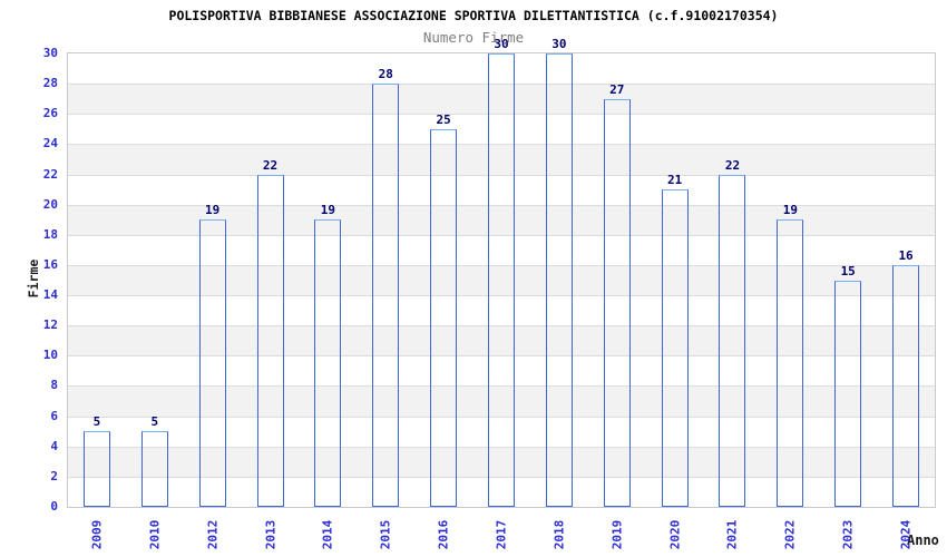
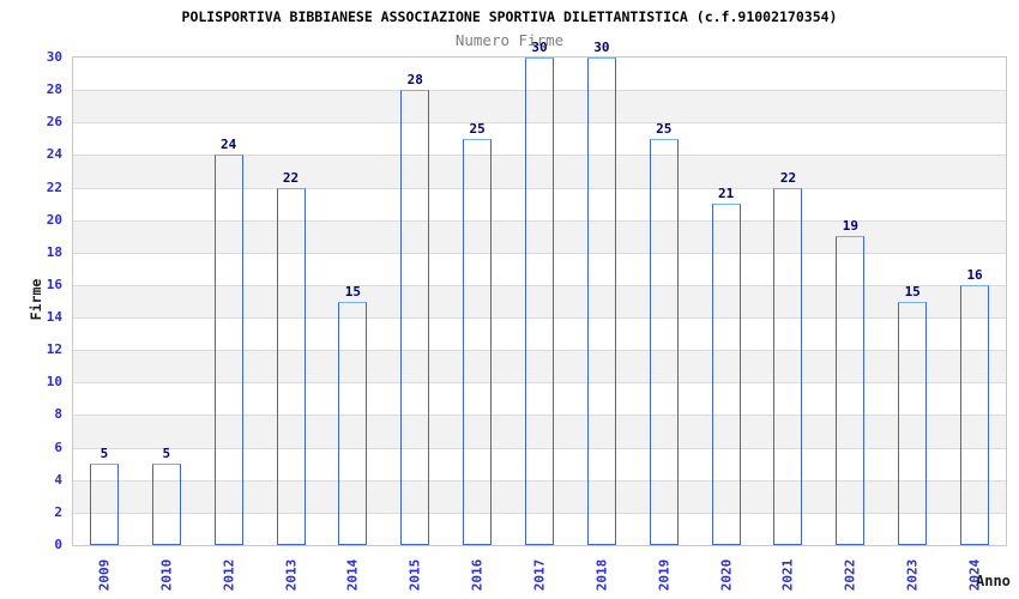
2012: 19 -> 24
2014: 19 -> 15
2019: 27 -> 25
